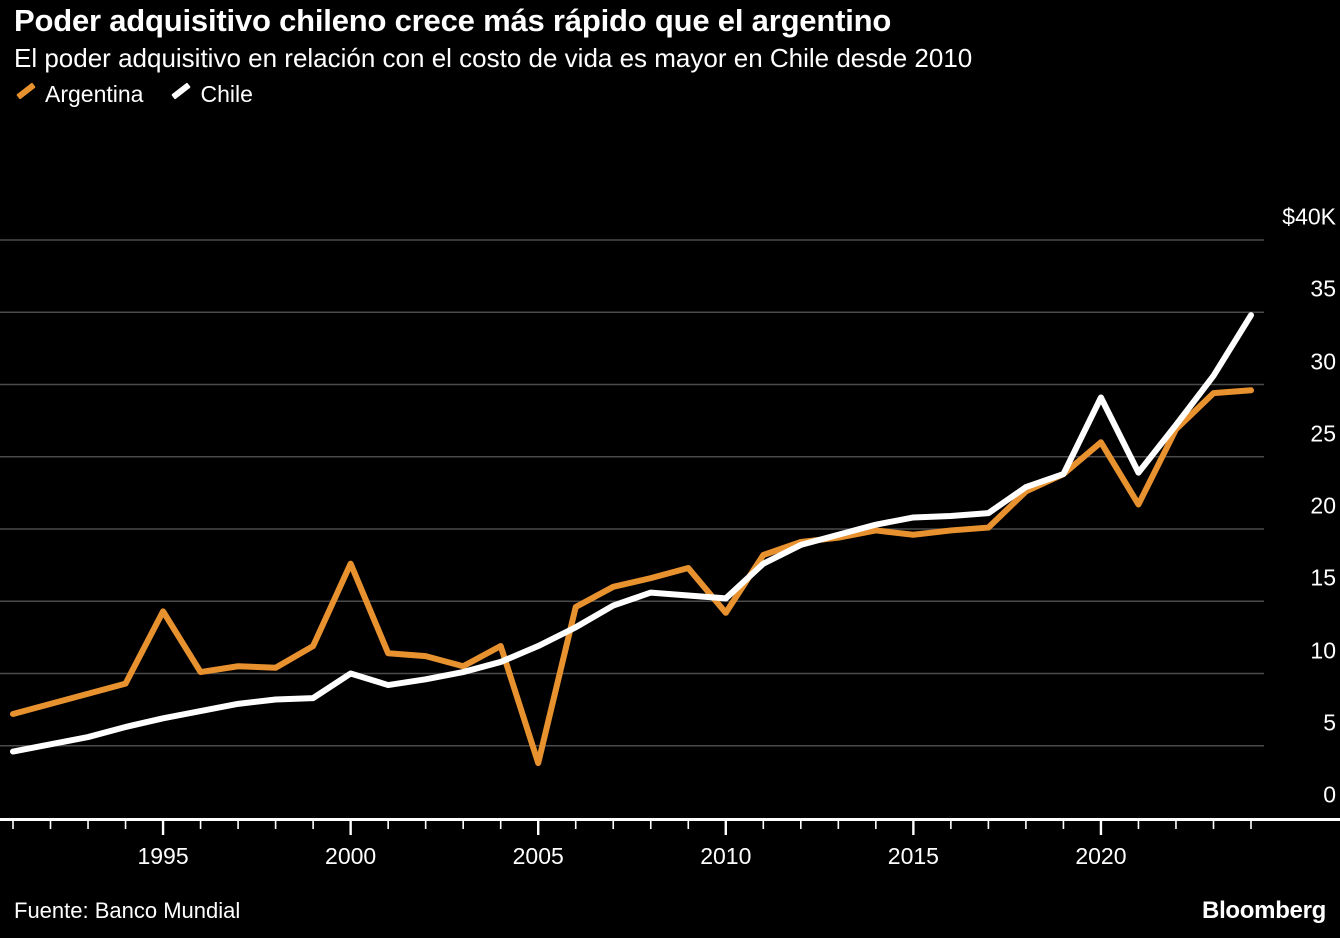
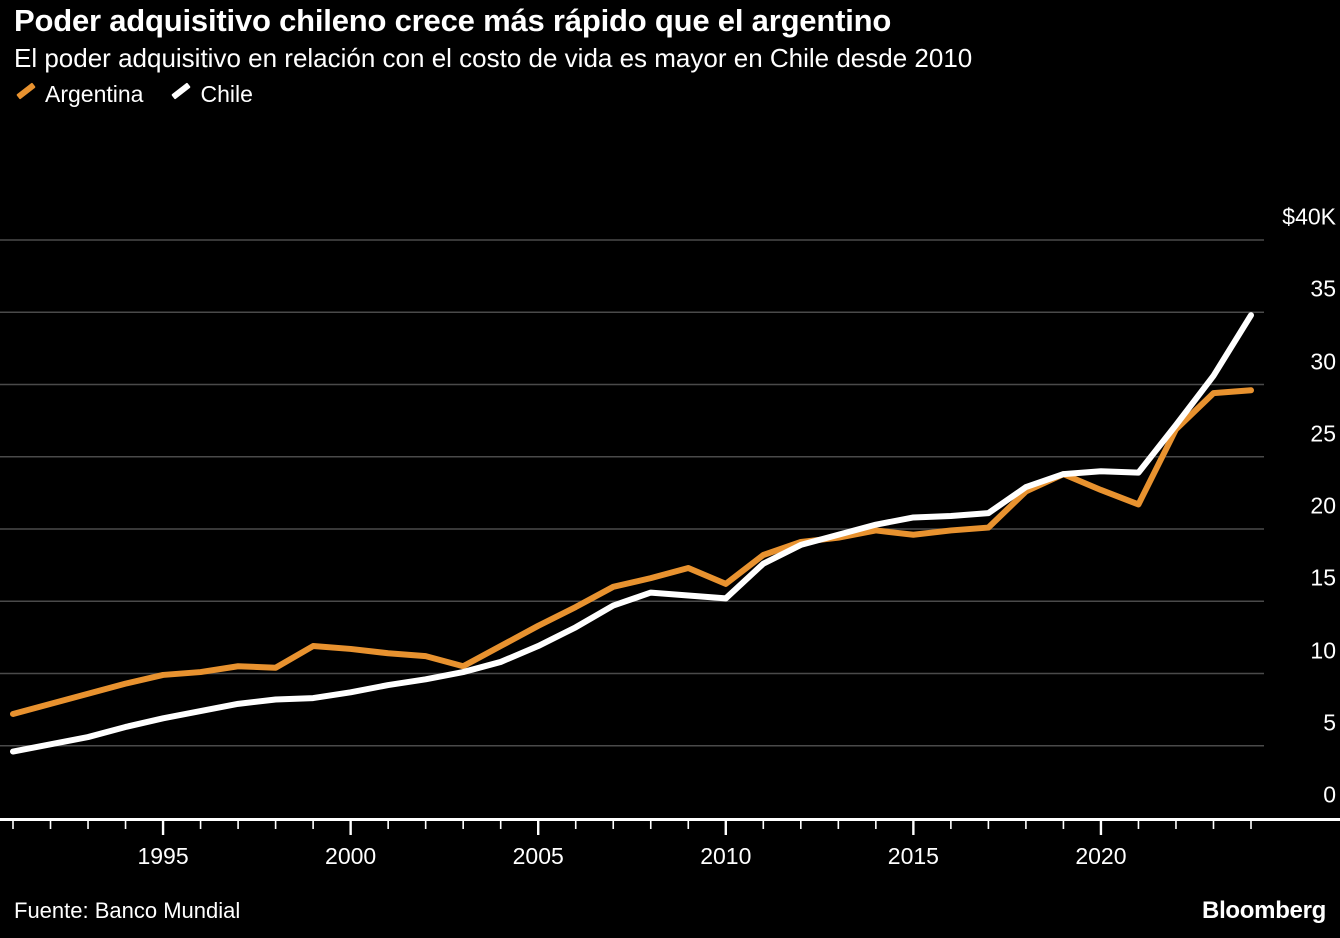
Argentina/1995: $14.3K -> $9.9K
Argentina/2000: $17.6K -> $11.7K
Chile/2000: $10.0K -> $8.7K
Argentina/2005: $3.8K -> $13.3K
Argentina/2010: $14.2K -> $16.2K
Argentina/2020: $26.0K -> $22.7K
Chile/2020: $29.1K -> $24.0K
